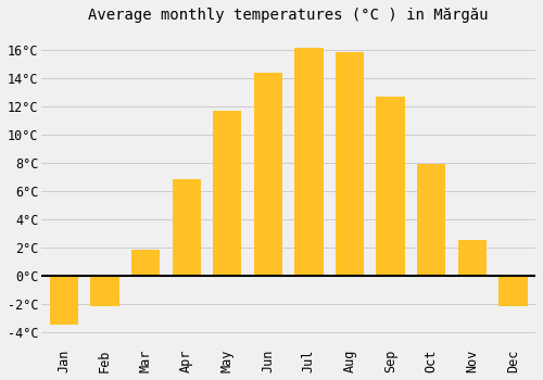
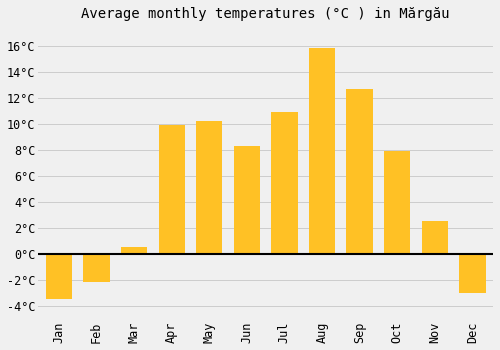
Mar: 1.8°C -> 0.5°C
Apr: 6.8°C -> 9.9°C
May: 11.7°C -> 10.2°C
Jun: 14.4°C -> 8.3°C
Jul: 16.1°C -> 10.9°C
Dec: -2.2°C -> -3.0°C
